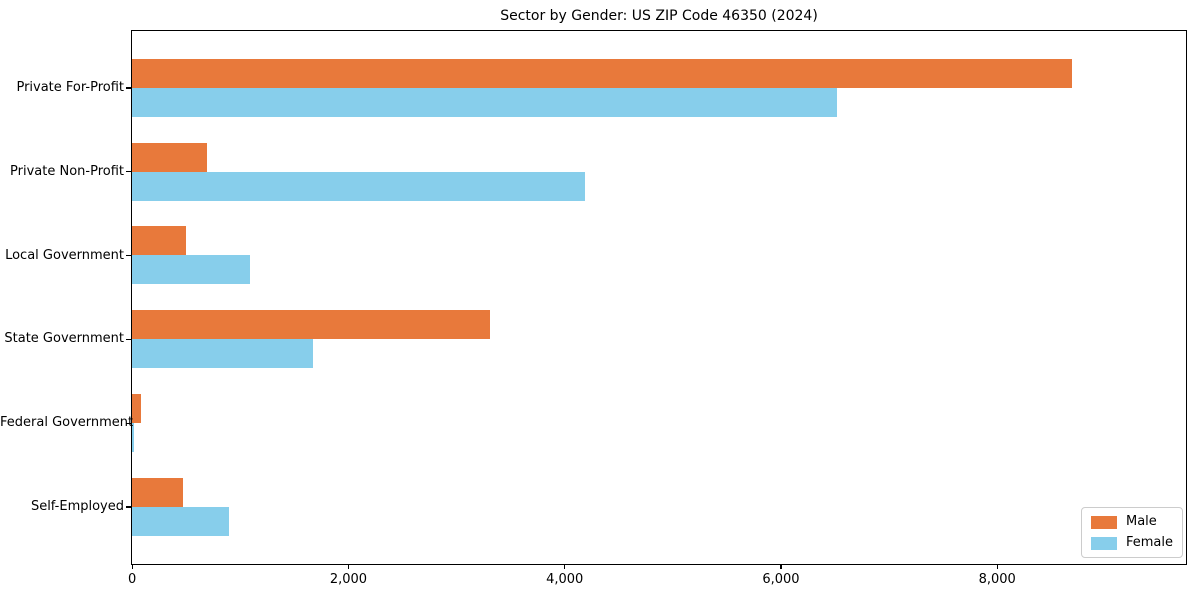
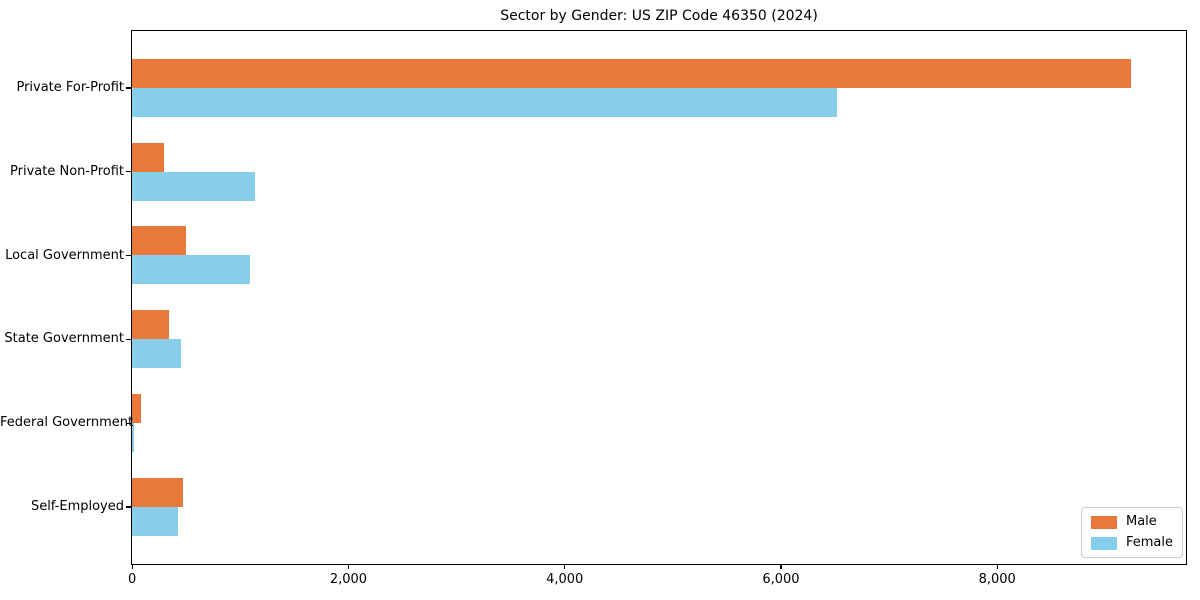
Male/Private For-Profit: 8690 -> 9240
Male/Private Non-Profit: 690 -> 300
Female/Private Non-Profit: 4190 -> 1140
Male/State Government: 3310 -> 340
Female/State Government: 1670 -> 450
Female/Self-Employed: 900 -> 430
